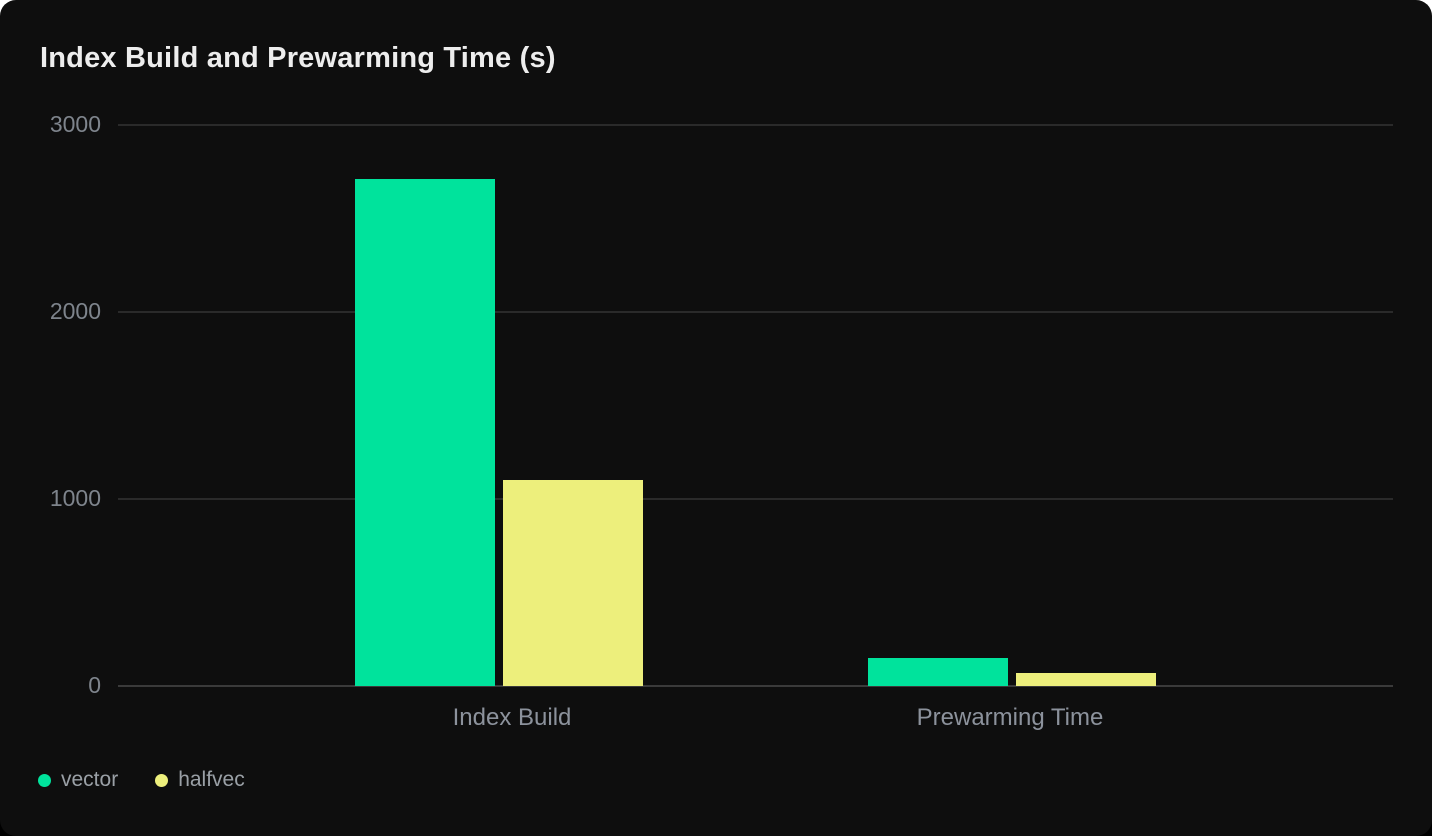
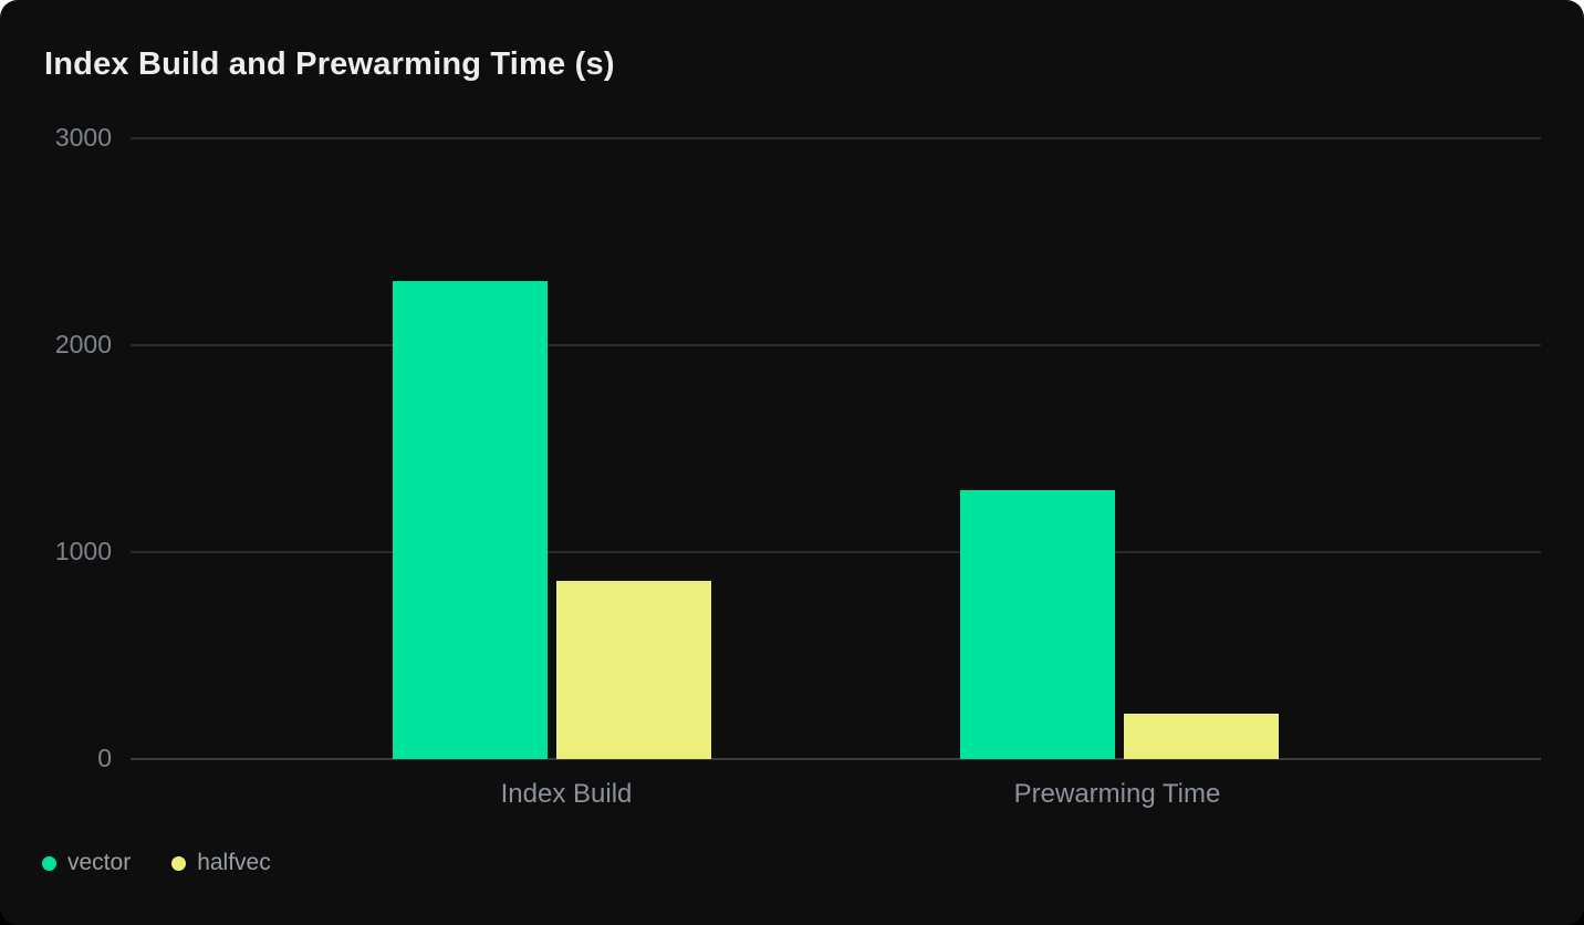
vector/Index Build: 2710 -> 2310
halfvec/Index Build: 1100 -> 860
vector/Prewarming Time: 150 -> 1300
halfvec/Prewarming Time: 70 -> 220
